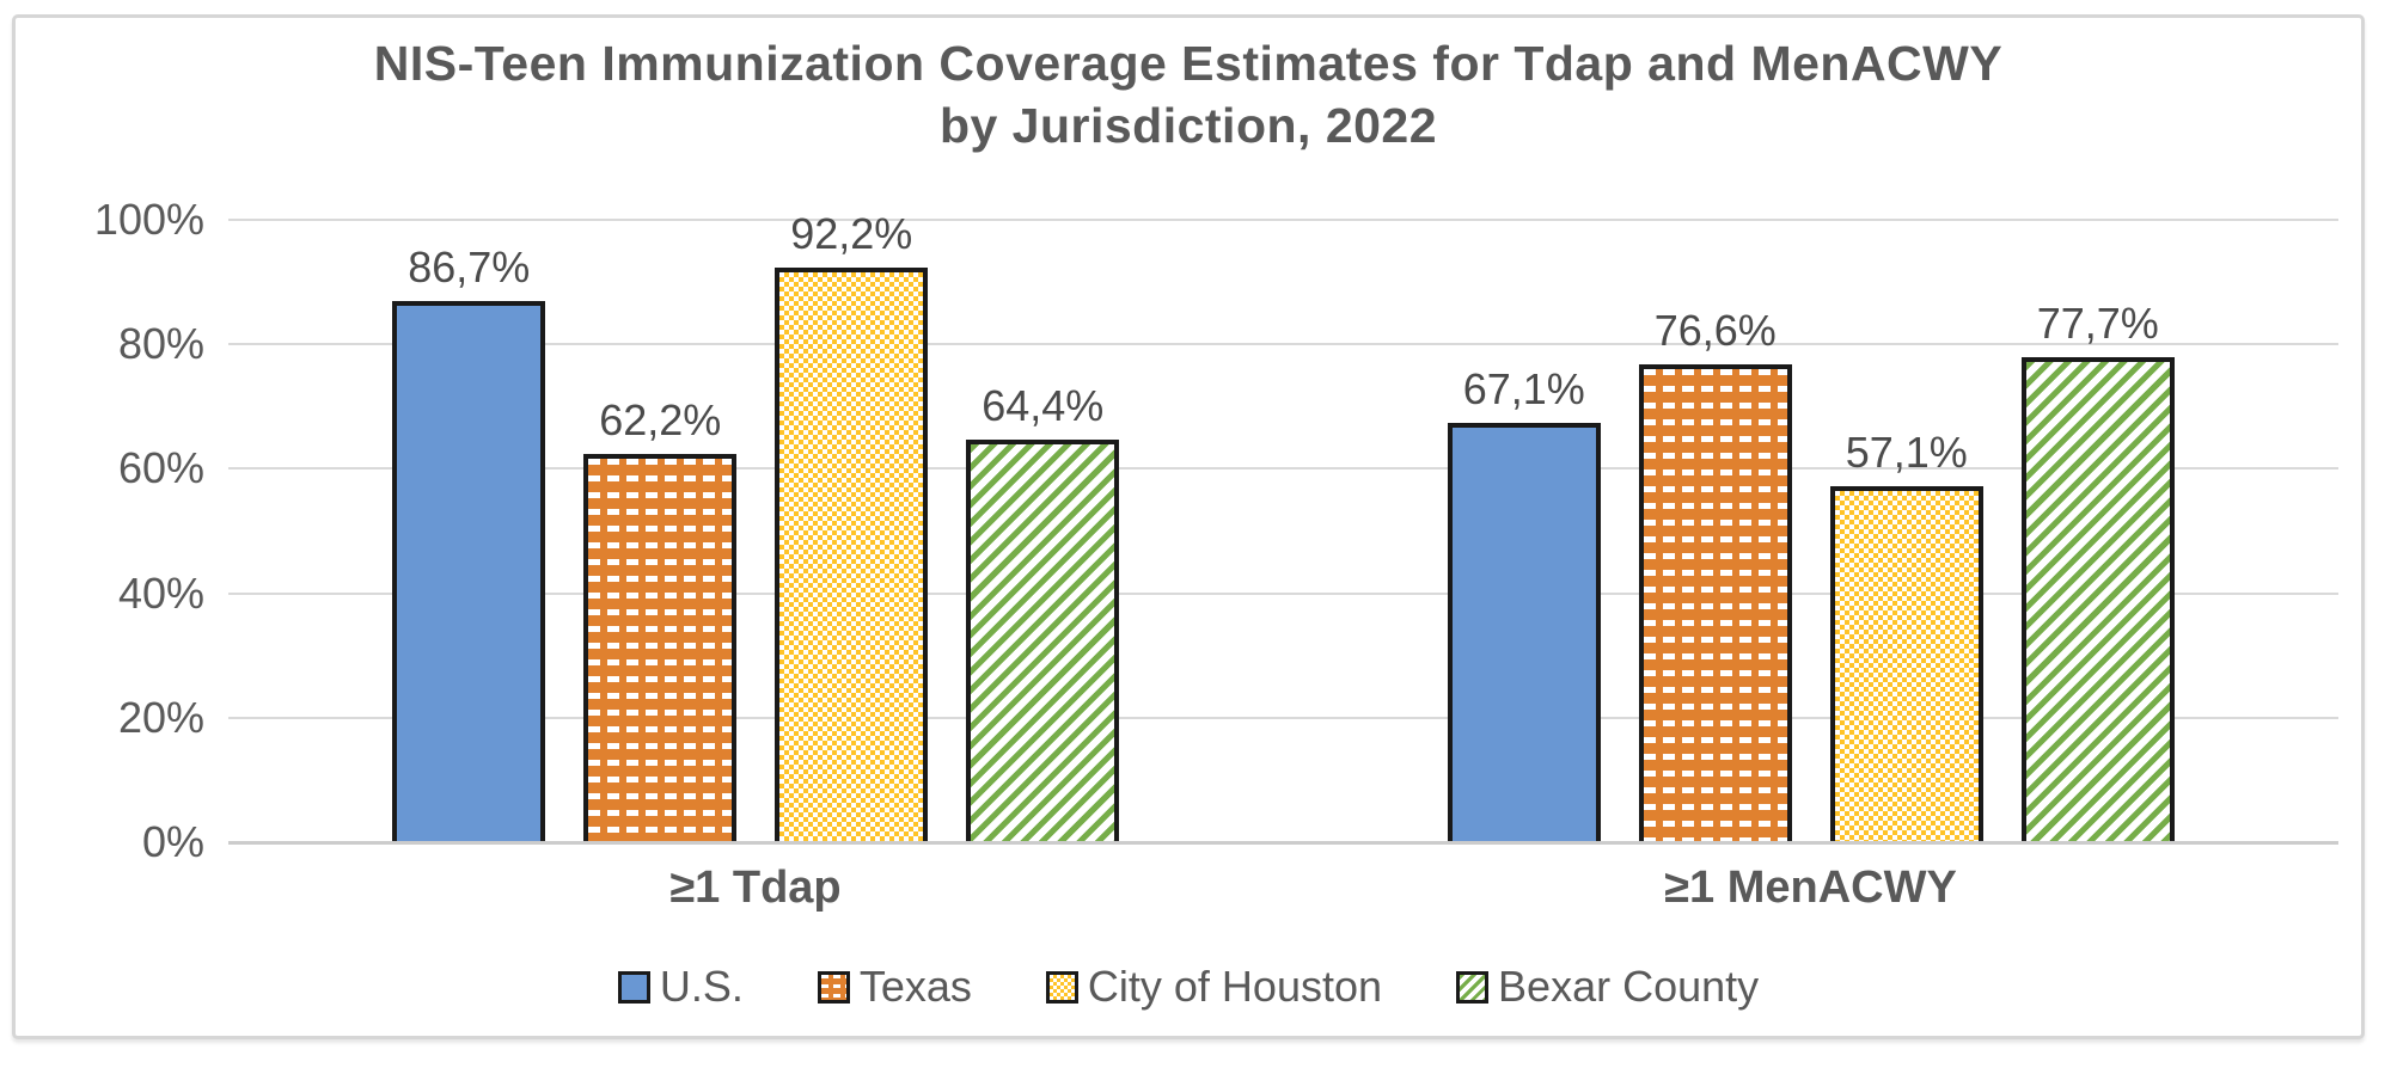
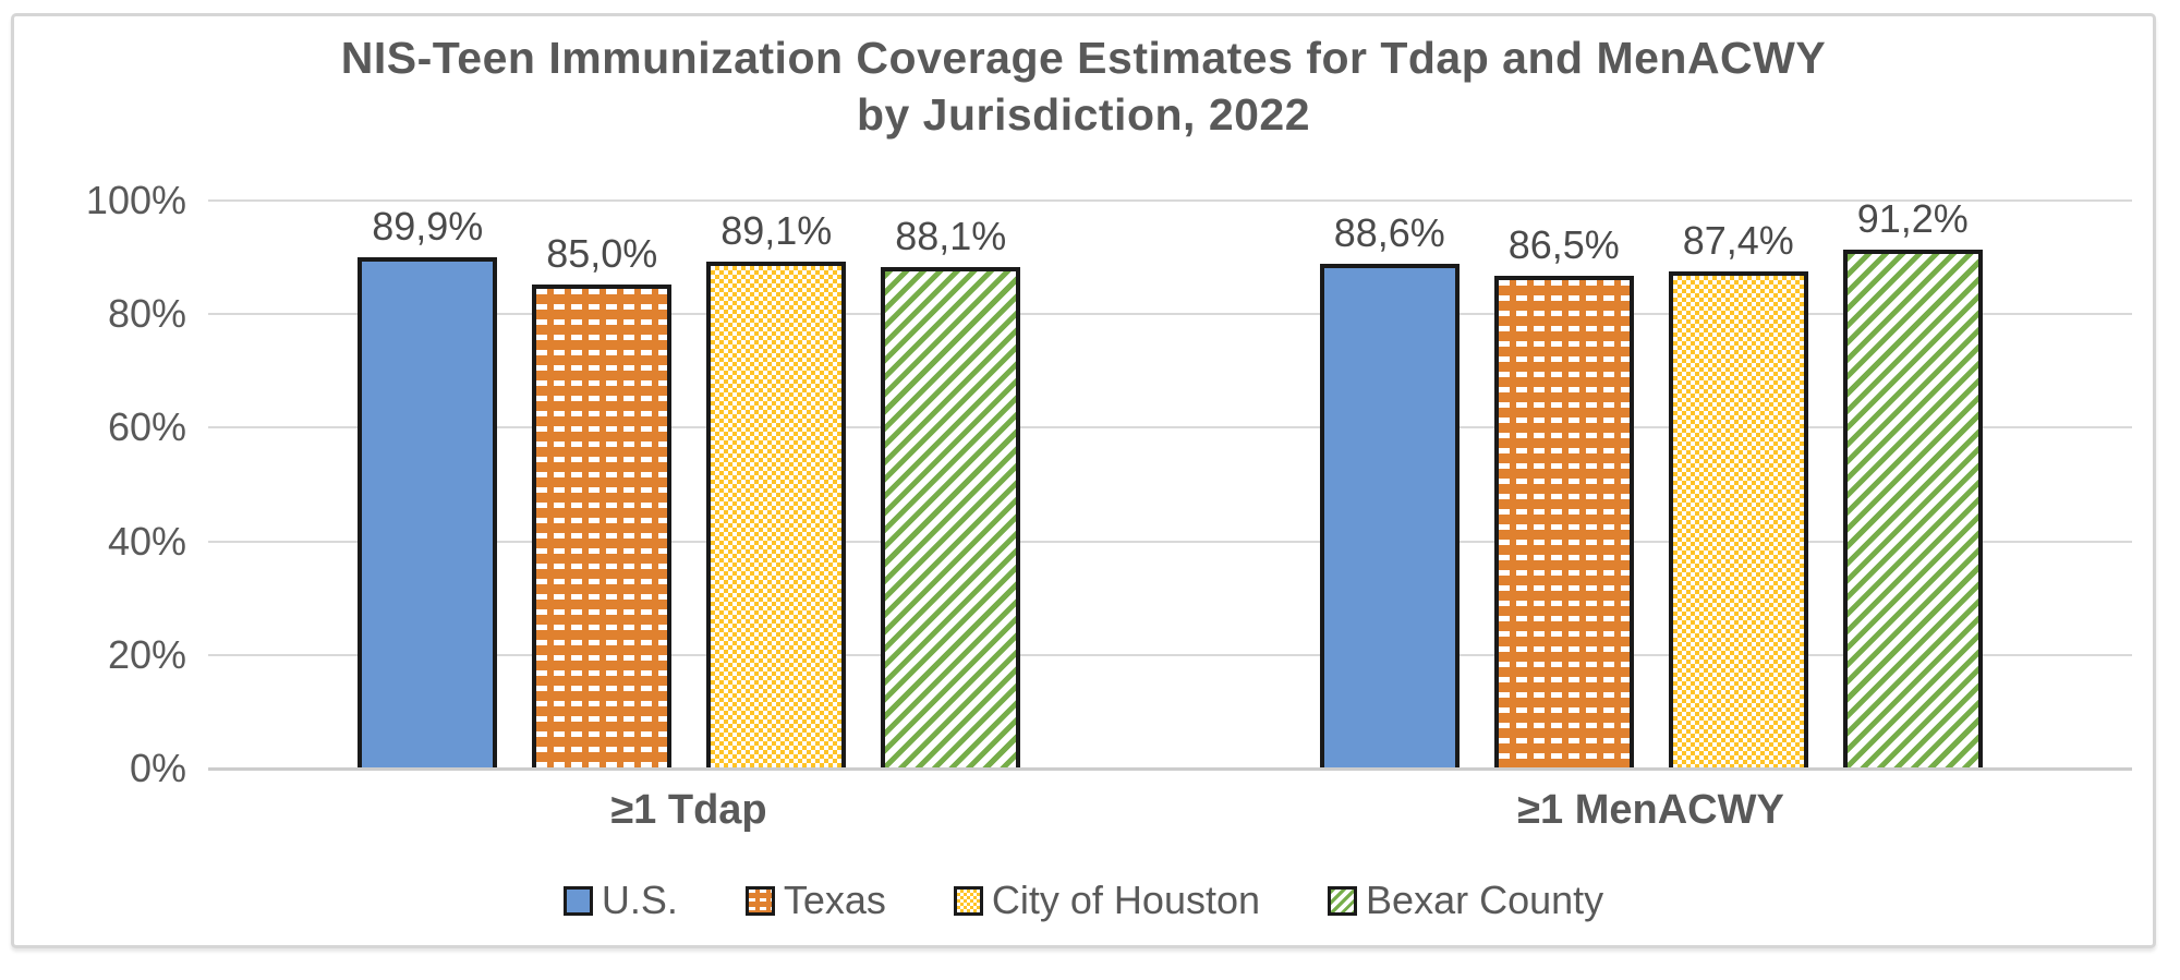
U.S./≥1 Tdap: 86,7% -> 89,9%
Texas/≥1 Tdap: 62,2% -> 85,0%
City of Houston/≥1 Tdap: 92,2% -> 89,1%
Bexar County/≥1 Tdap: 64,4% -> 88,1%
U.S./≥1 MenACWY: 67,1% -> 88,6%
Texas/≥1 MenACWY: 76,6% -> 86,5%
City of Houston/≥1 MenACWY: 57,1% -> 87,4%
Bexar County/≥1 MenACWY: 77,7% -> 91,2%
